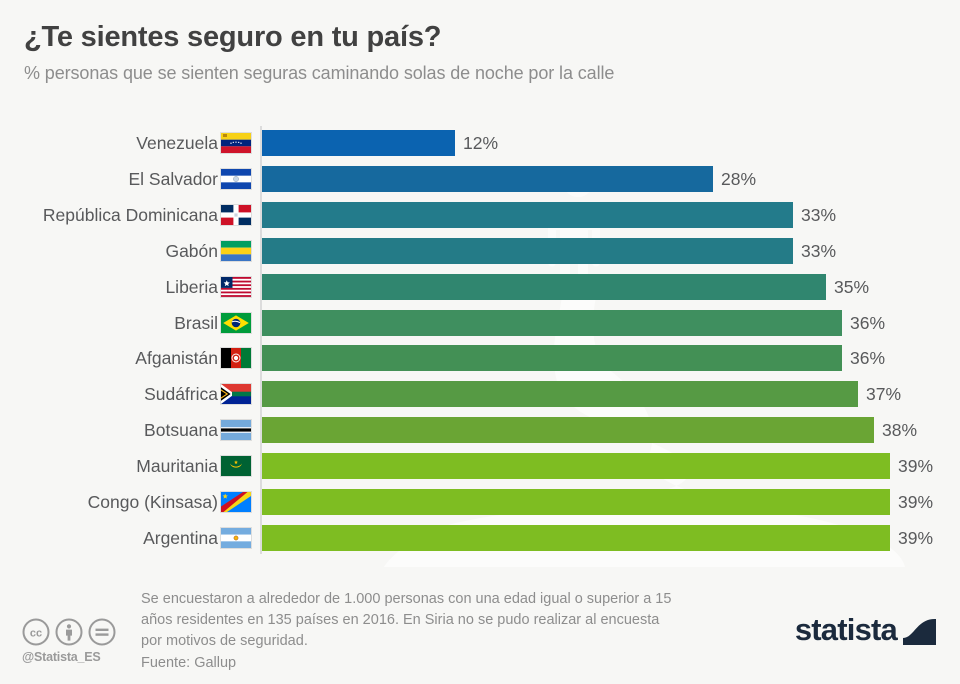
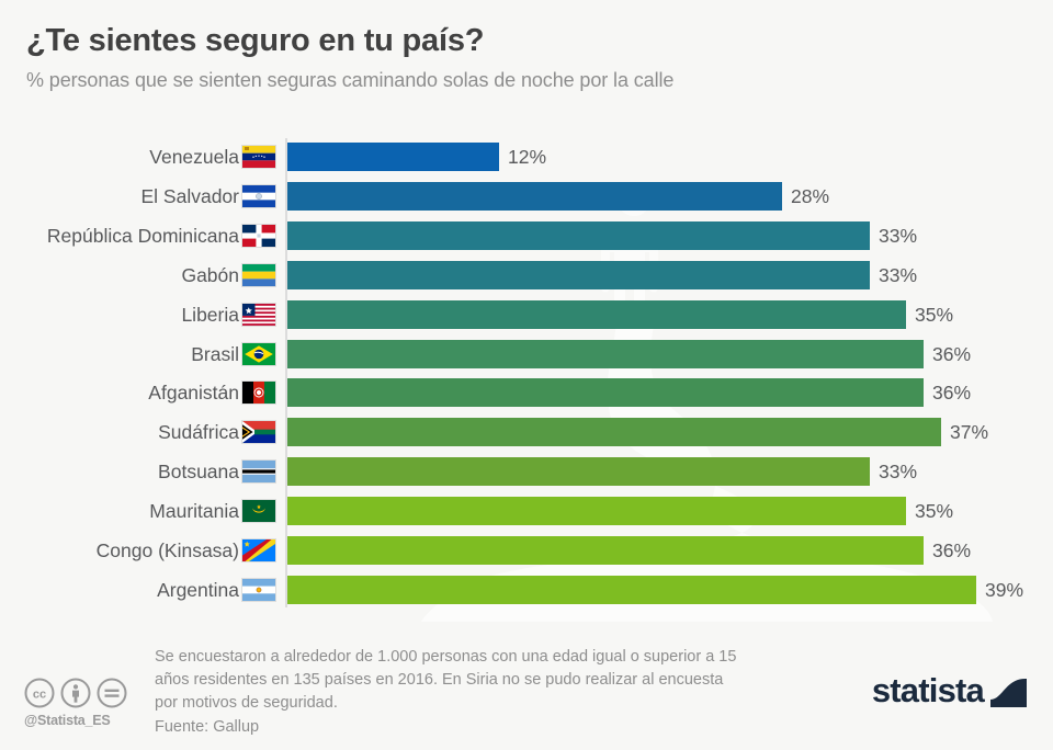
Botsuana: 38% -> 33%
Mauritania: 39% -> 35%
Congo (Kinsasa): 39% -> 36%
